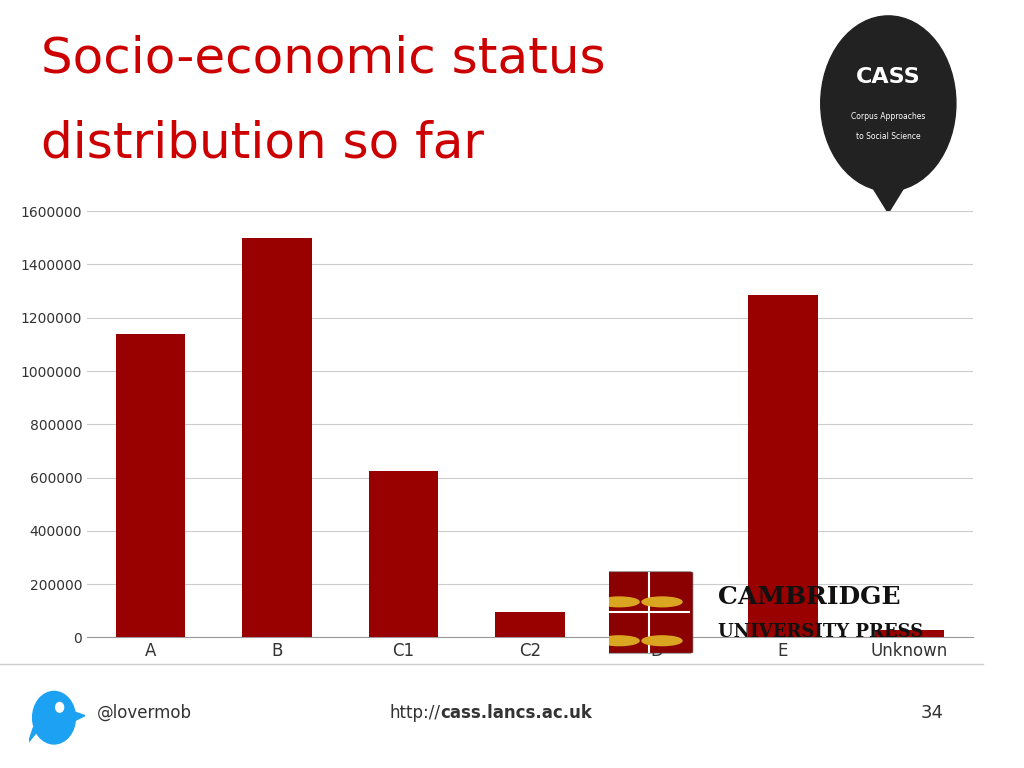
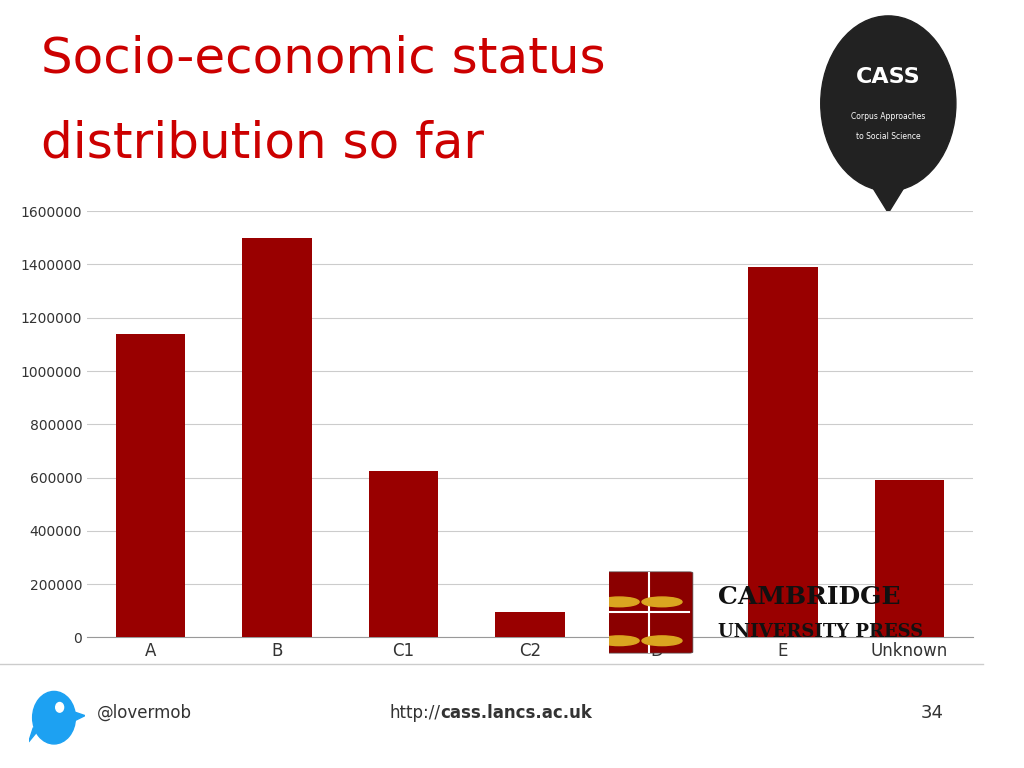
E: 1285000 -> 1390000
Unknown: 28000 -> 590000
